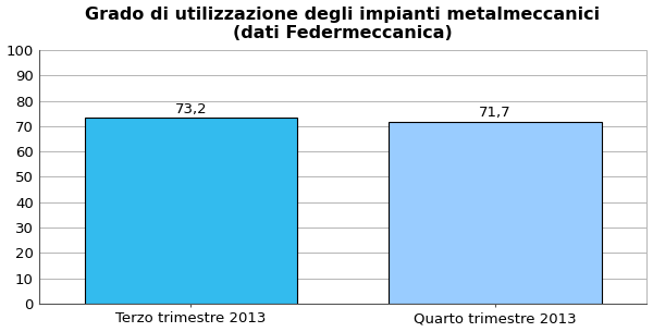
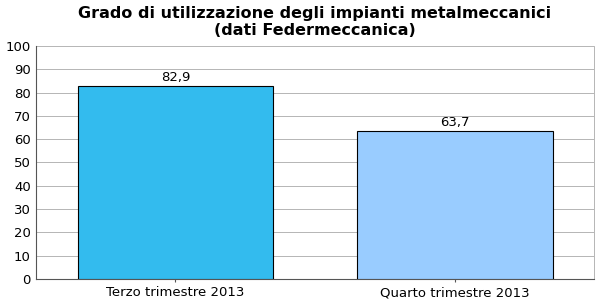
Terzo trimestre 2013: 73,2 -> 82,9
Quarto trimestre 2013: 71,7 -> 63,7
